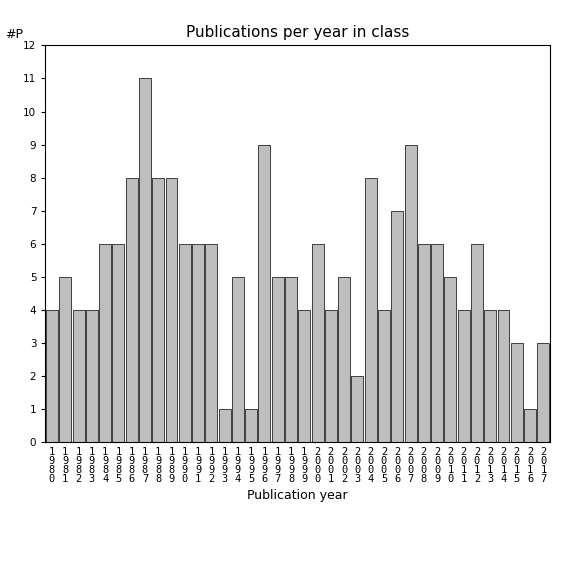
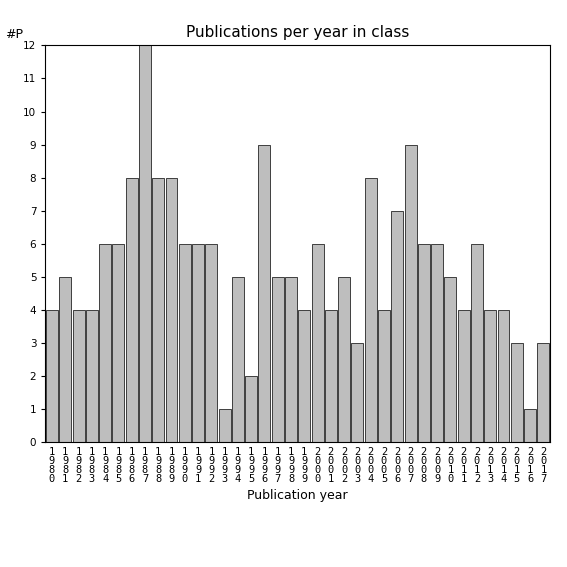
1 9 8 7: 11 -> 12
1 9 9 5: 1 -> 2
2 0 0 3: 2 -> 3
